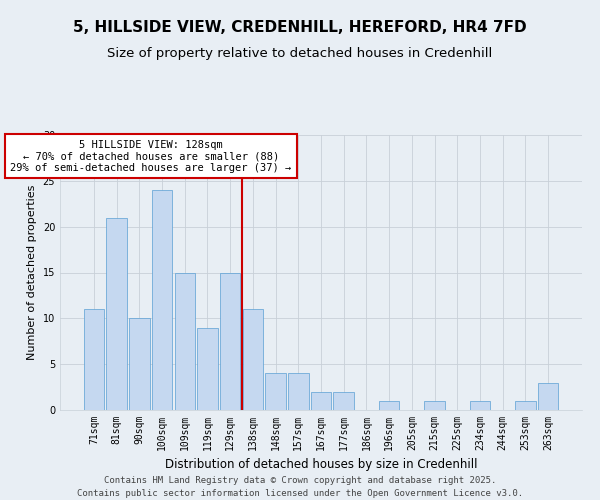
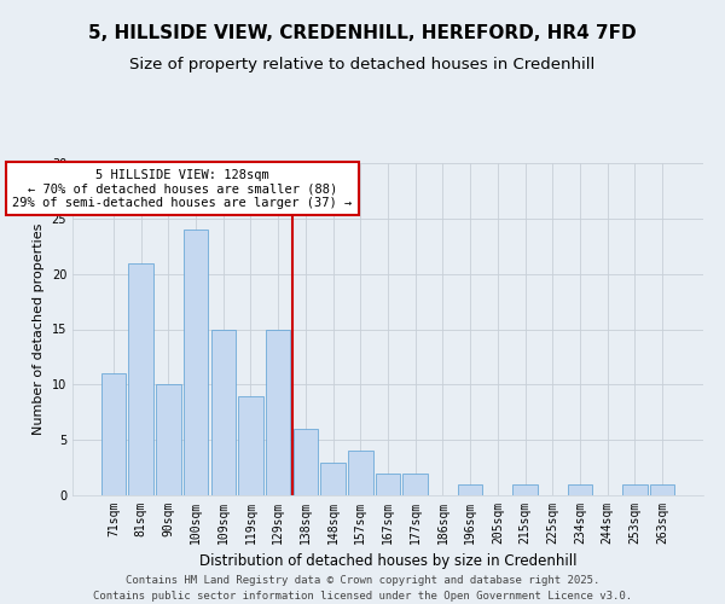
138sqm: 11 -> 6
148sqm: 4 -> 3
263sqm: 3 -> 1
